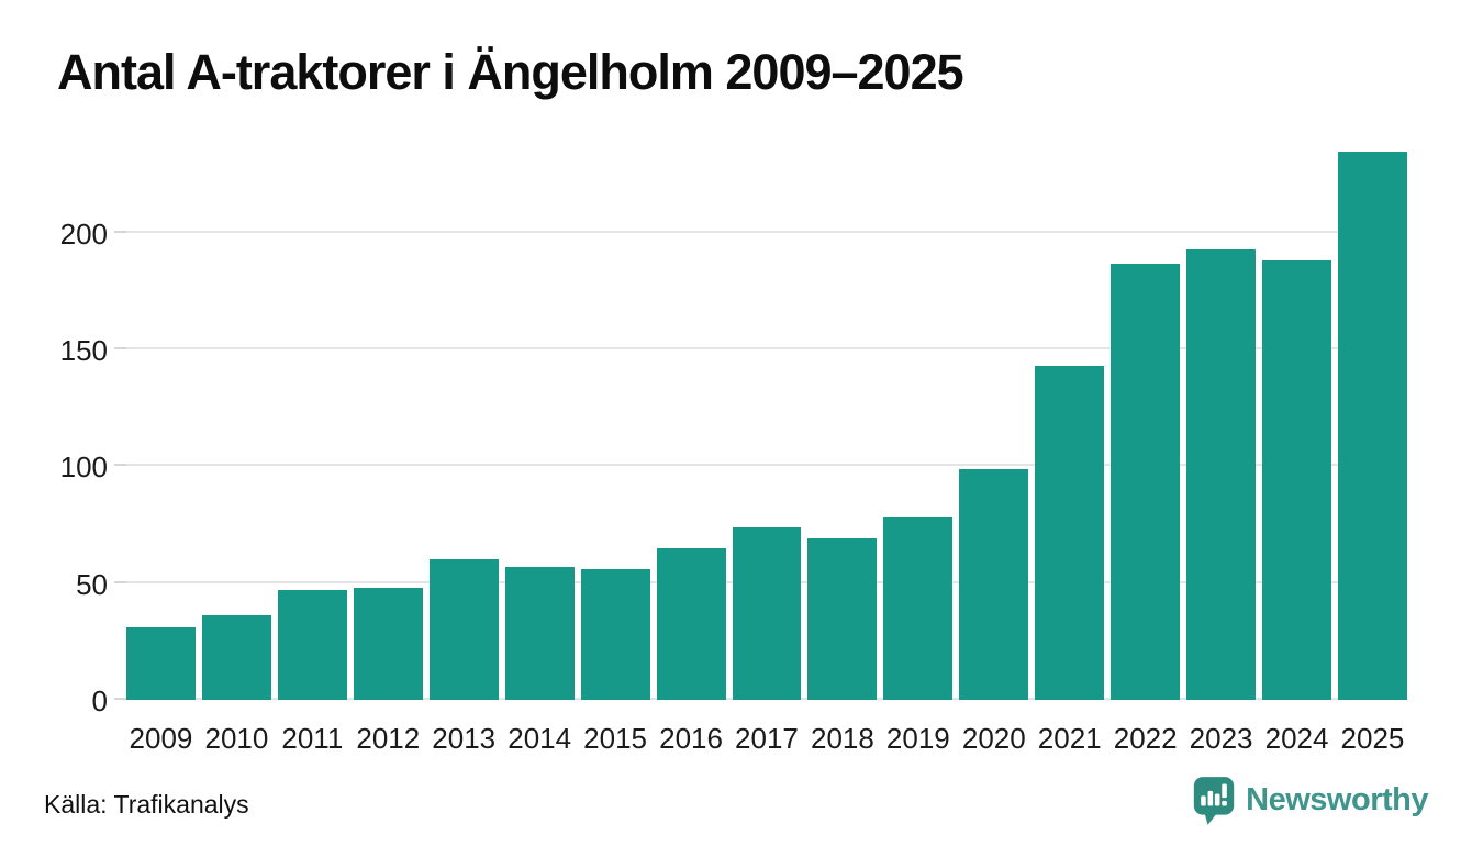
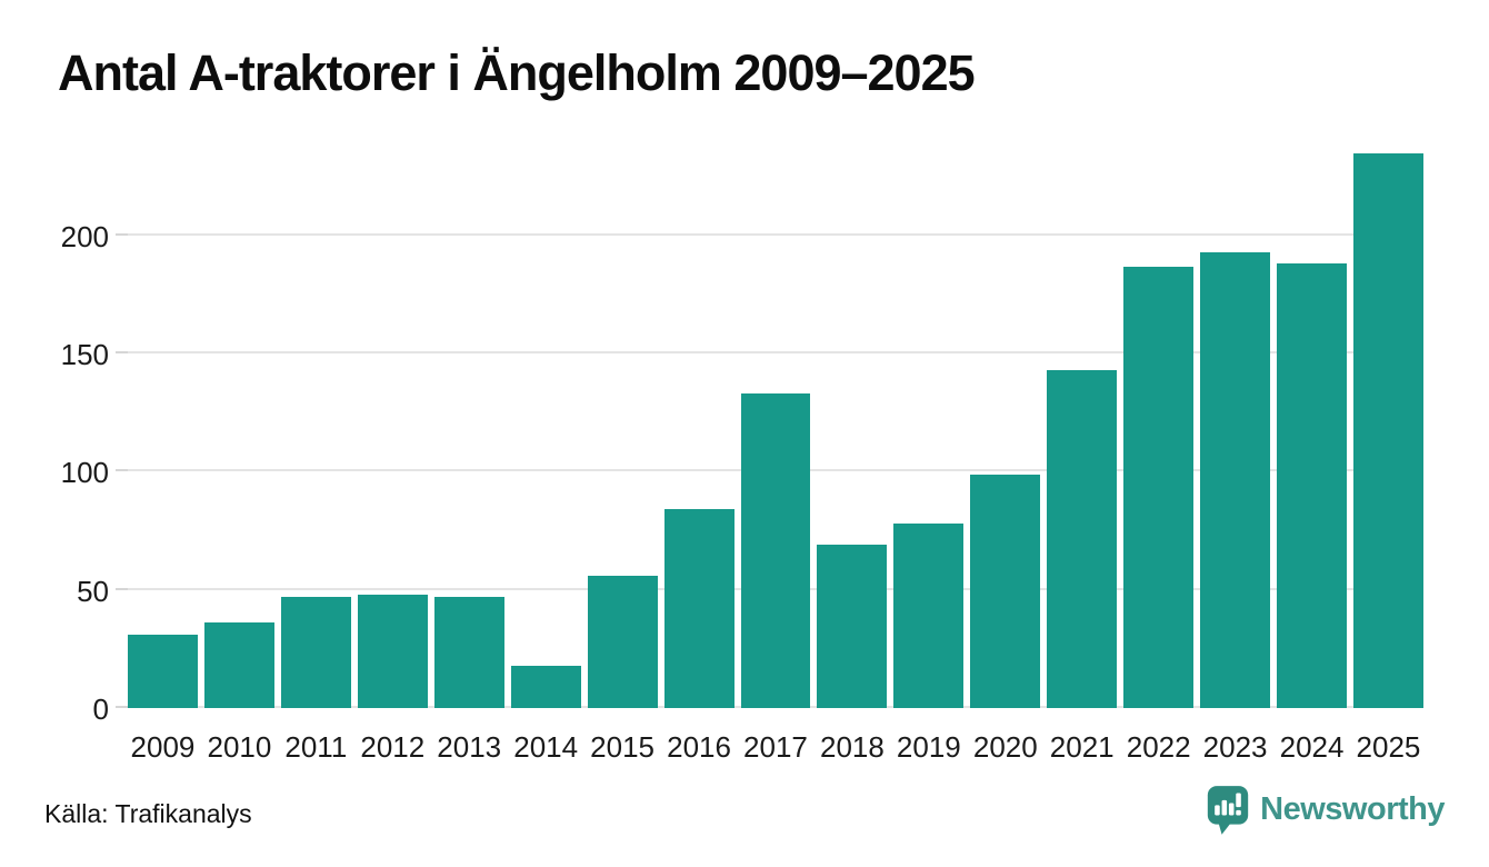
2013: 60 -> 47
2014: 57 -> 18
2016: 65 -> 84
2017: 74 -> 133
